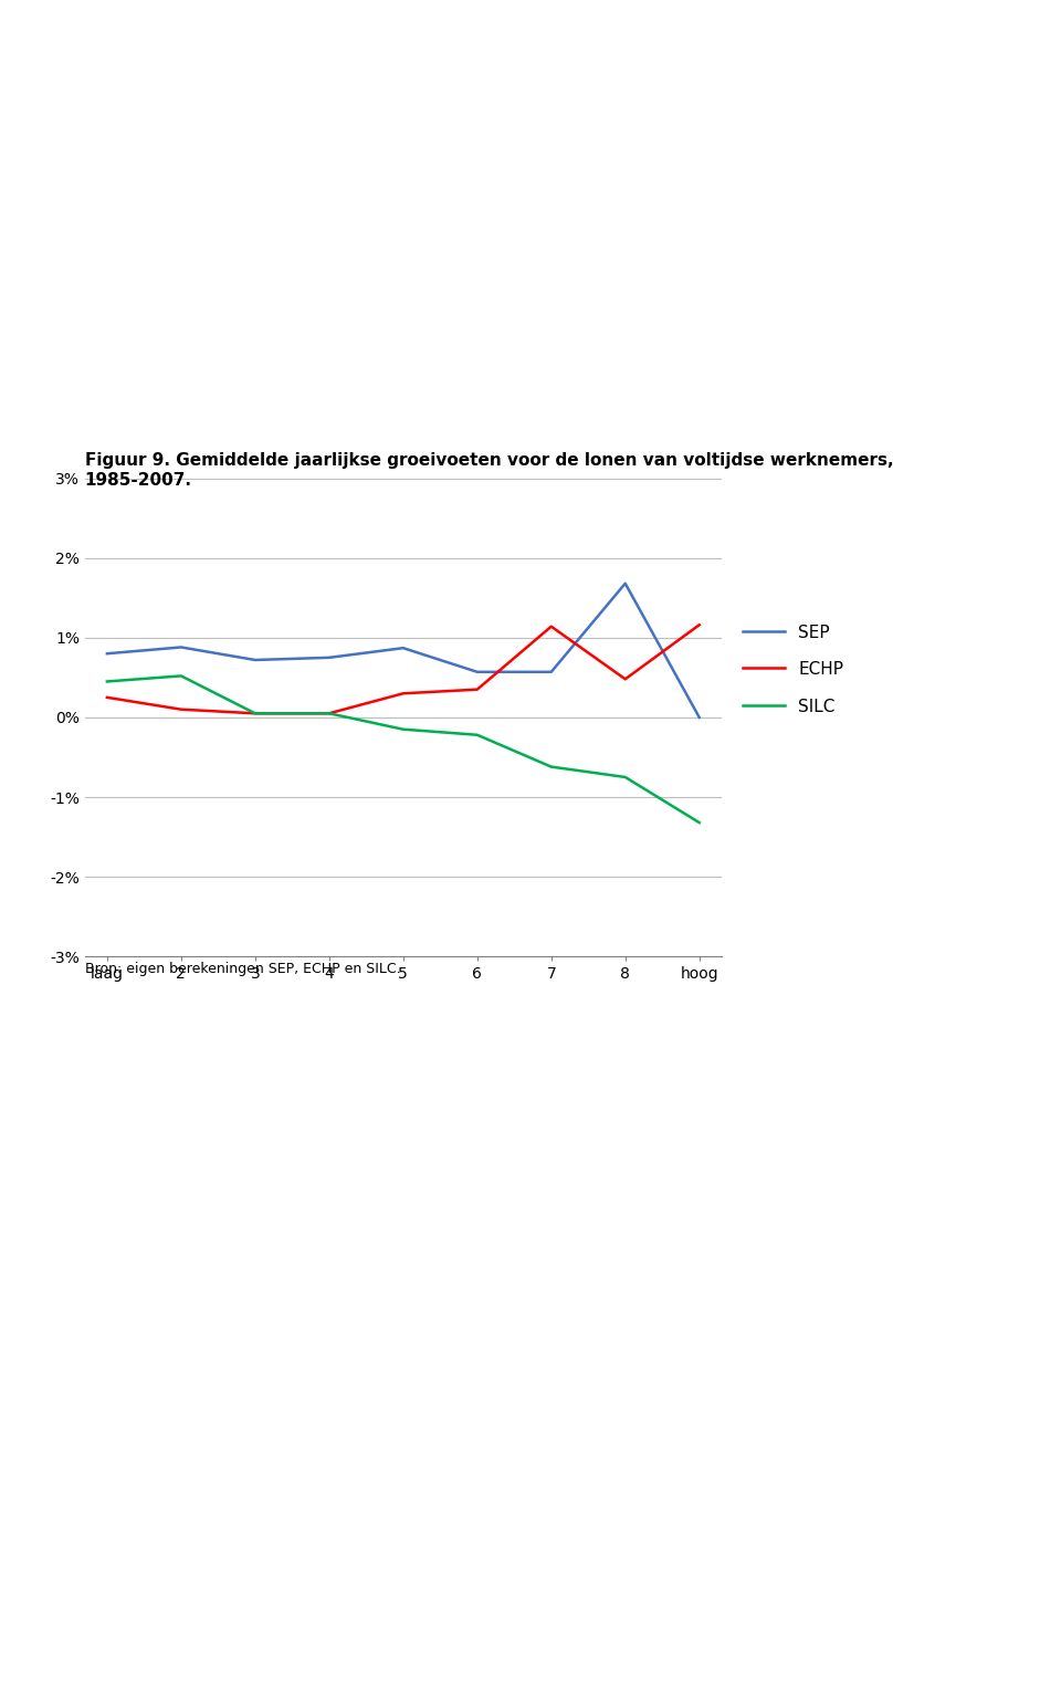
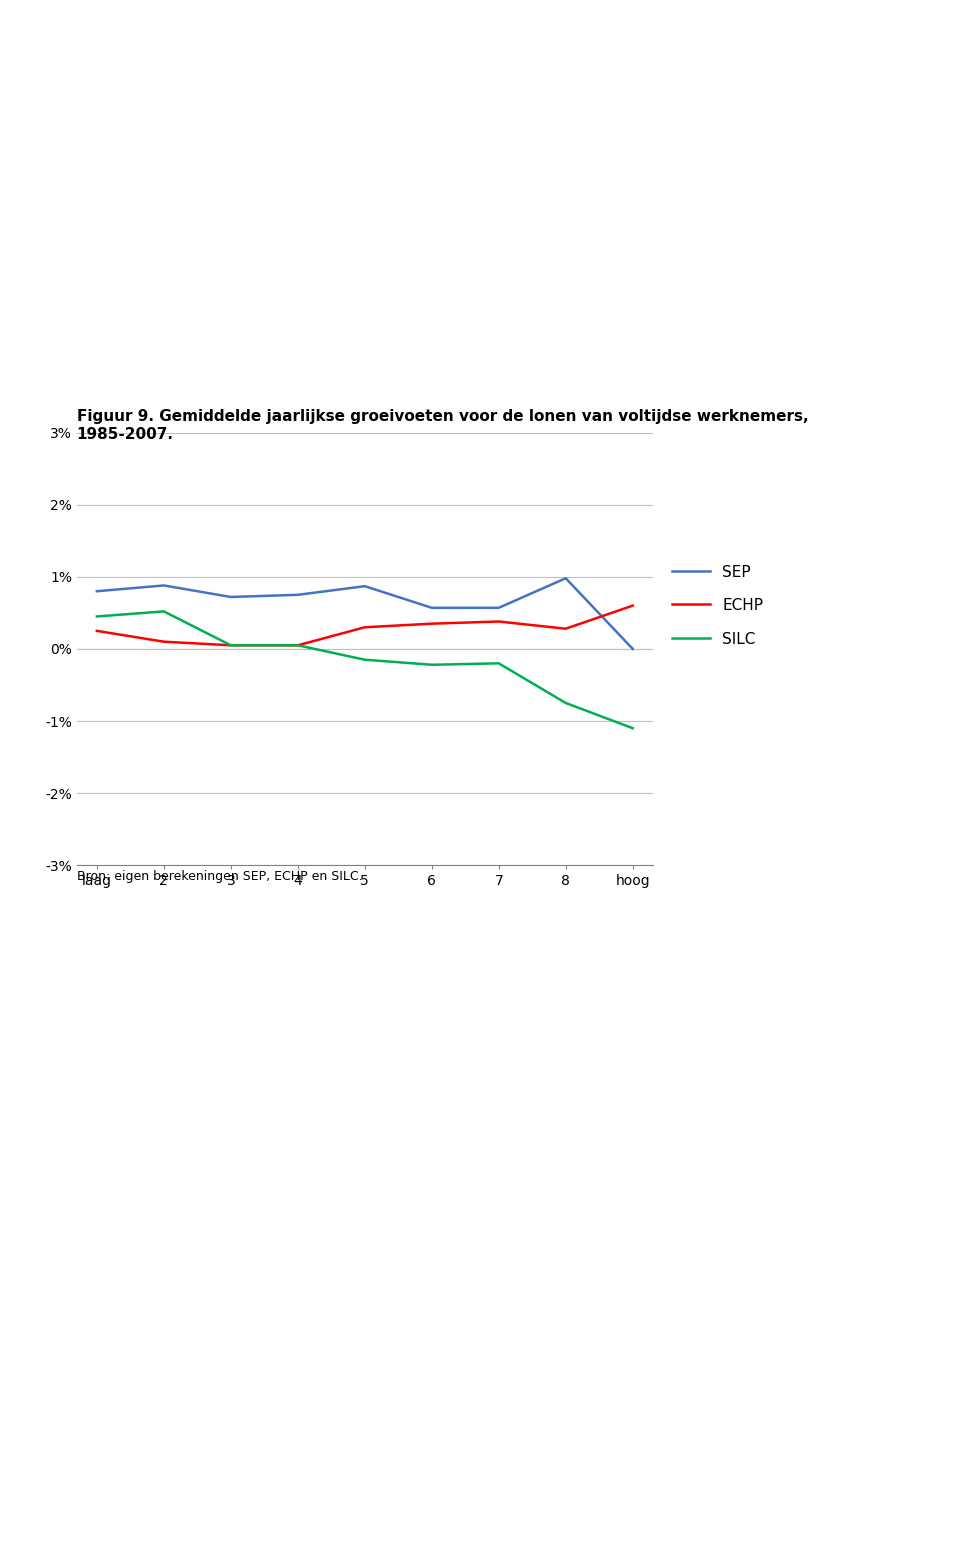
ECHP/7: 1.14% -> 0.38%
SILC/7: -0.62% -> -0.20%
SEP/8: 1.68% -> 0.98%
ECHP/8: 0.48% -> 0.28%
ECHP/hoog: 1.16% -> 0.60%
SILC/hoog: -1.32% -> -1.10%
